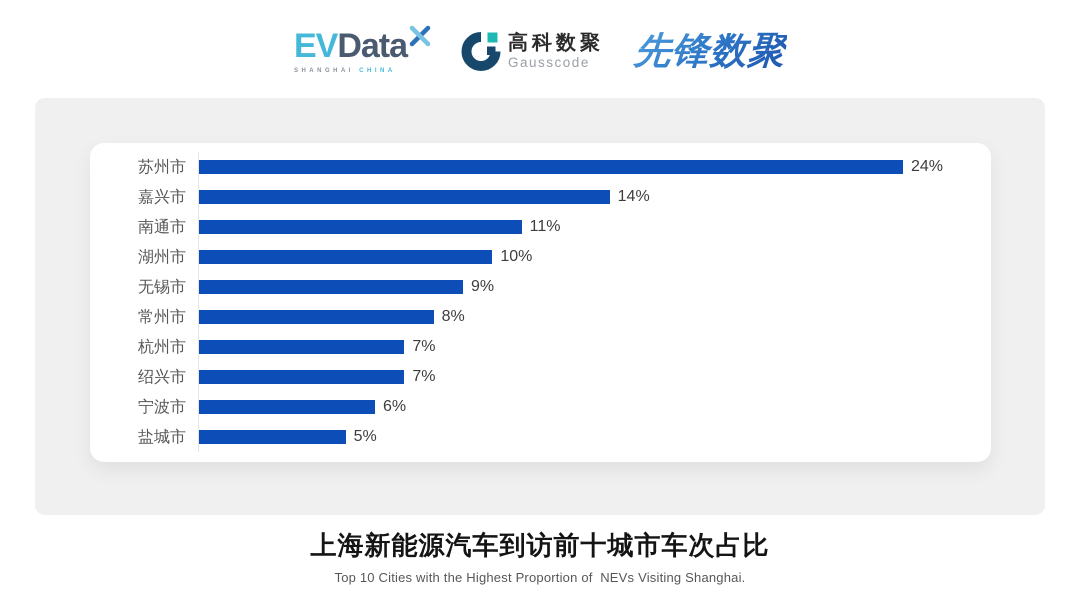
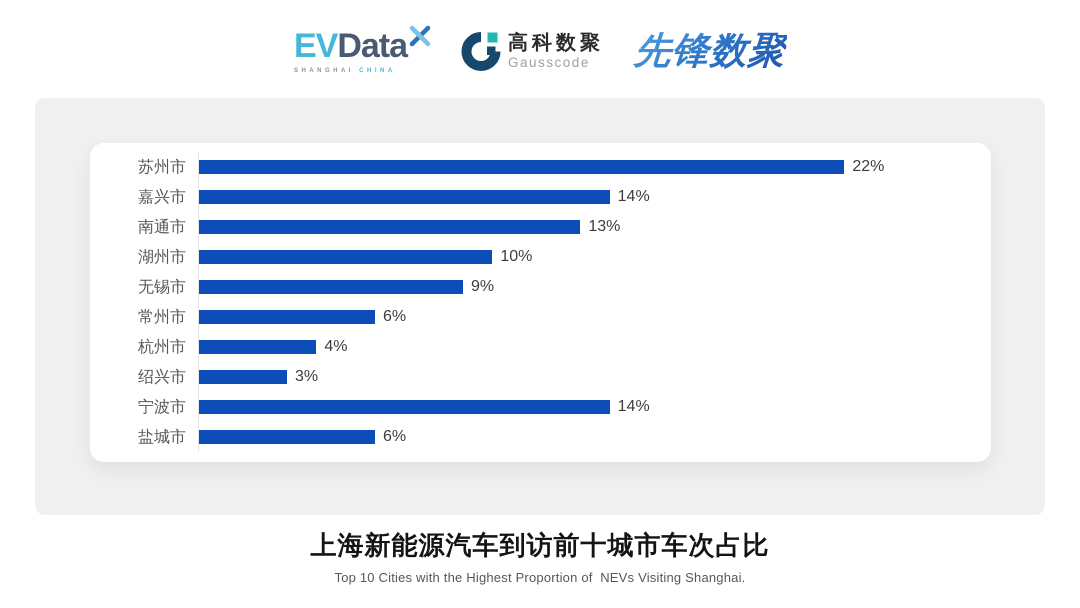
苏州市: 24% -> 22%
南通市: 11% -> 13%
常州市: 8% -> 6%
杭州市: 7% -> 4%
绍兴市: 7% -> 3%
宁波市: 6% -> 14%
盐城市: 5% -> 6%
